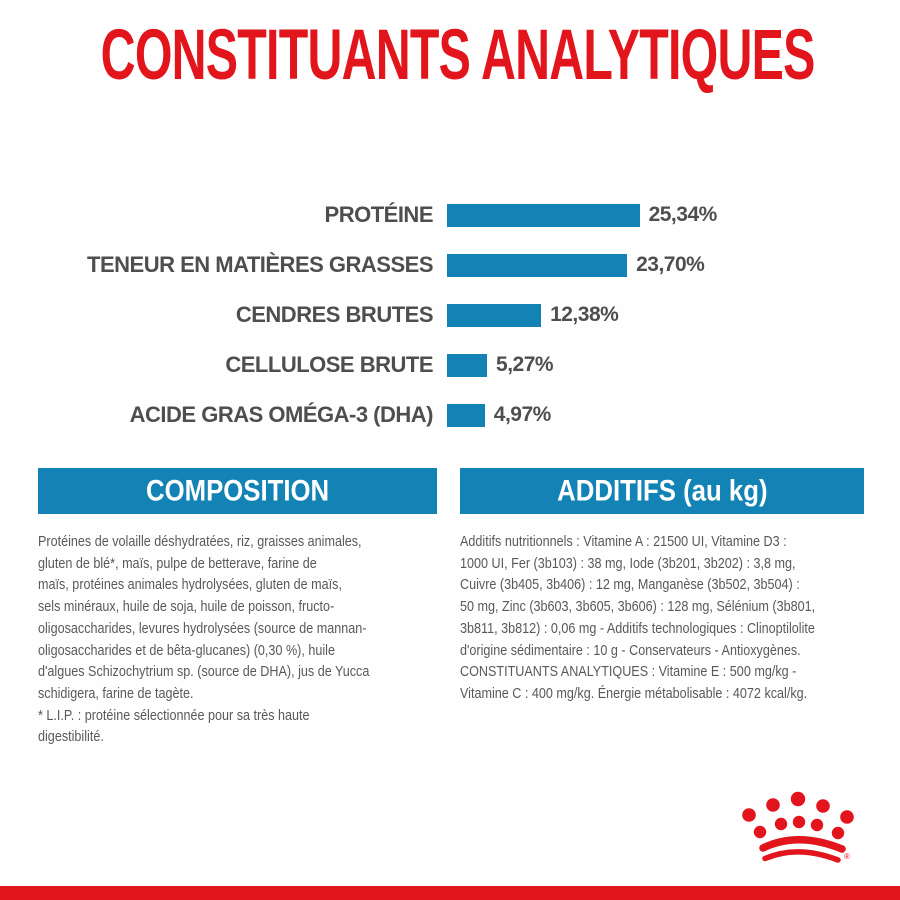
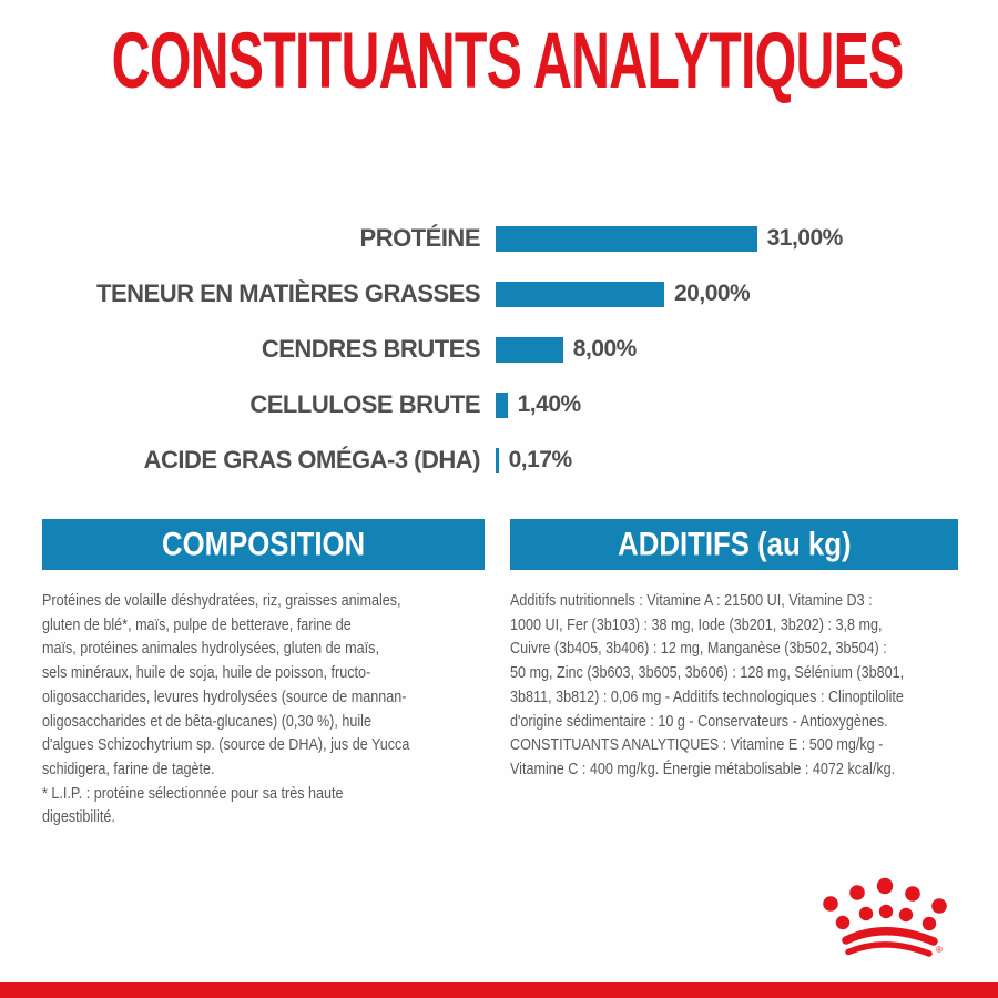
PROTÉINE: 25,34% -> 31,00%
TENEUR EN MATIÈRES GRASSES: 23,70% -> 20,00%
CENDRES BRUTES: 12,38% -> 8,00%
CELLULOSE BRUTE: 5,27% -> 1,40%
ACIDE GRAS OMÉGA-3 (DHA): 4,97% -> 0,17%
